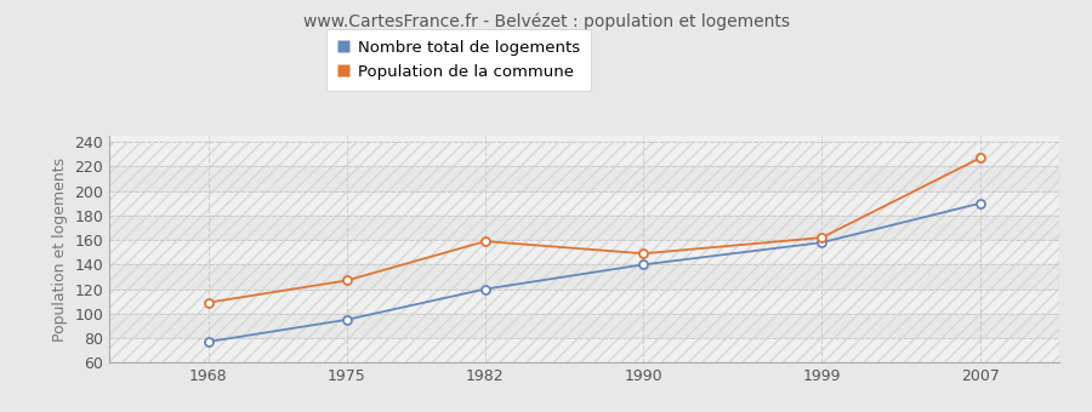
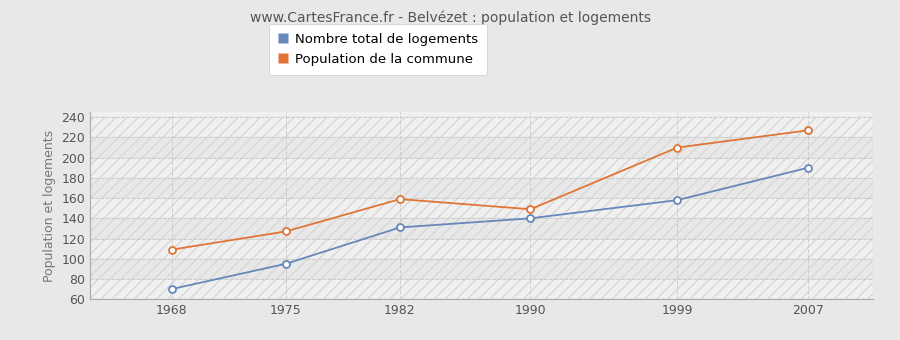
Nombre total de logements/1968: 77 -> 70
Nombre total de logements/1982: 120 -> 131
Population de la commune/1999: 162 -> 210
